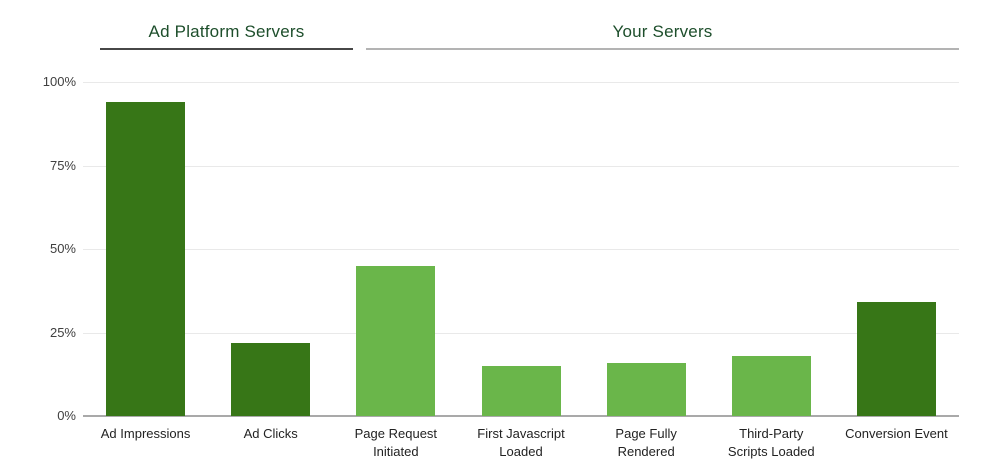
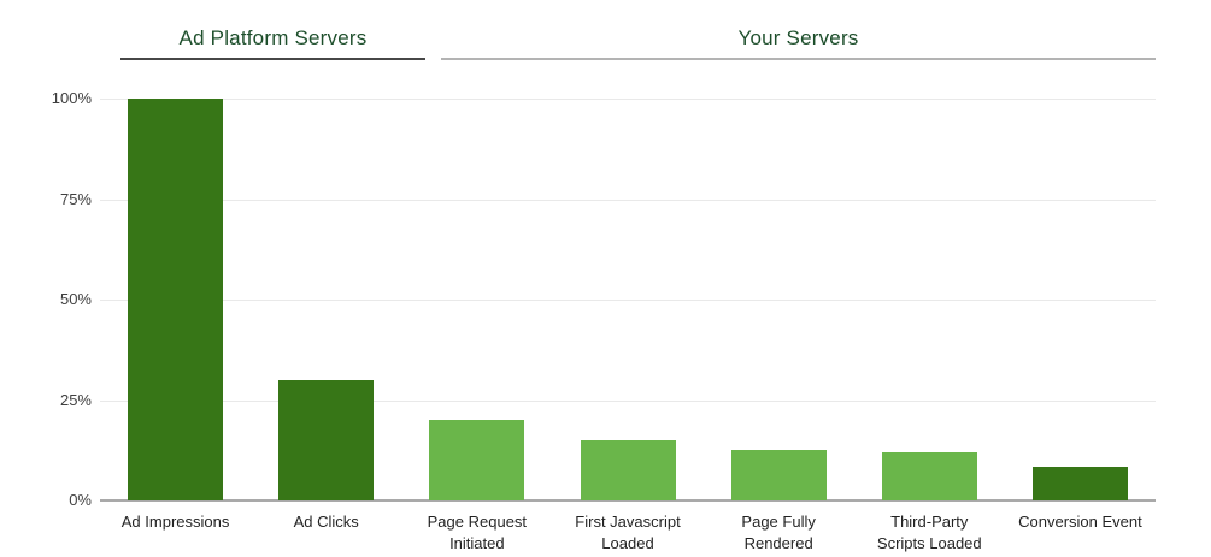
Ad Impressions: 94% -> 100%
Ad Clicks: 22% -> 30%
Page Request Initiated: 45% -> 20%
Page Fully Rendered: 16% -> 12%
Third-Party Scripts Loaded: 18% -> 12%
Conversion Event: 34% -> 8%
